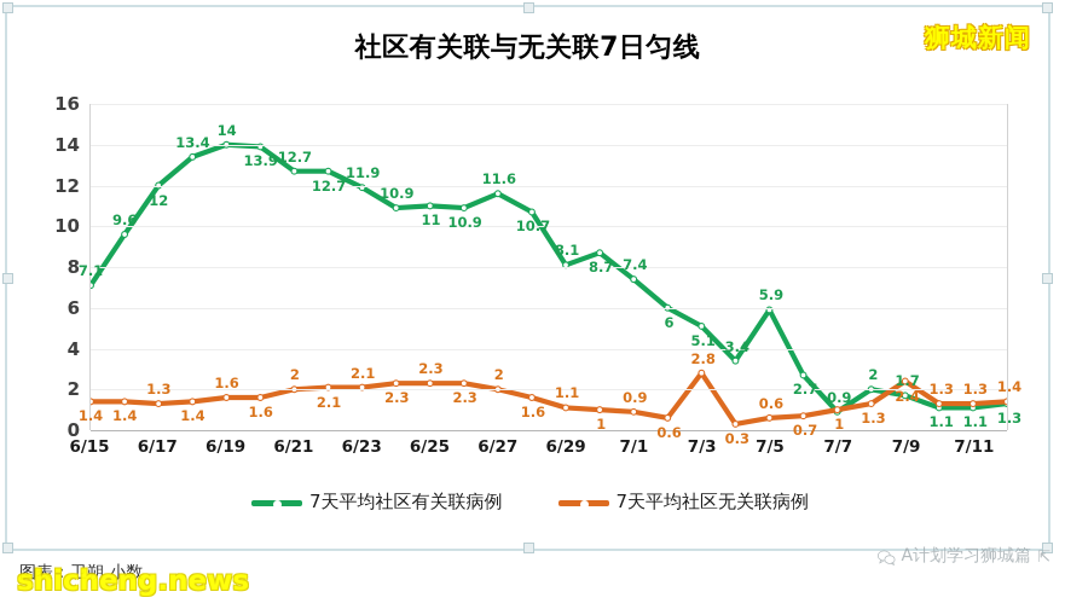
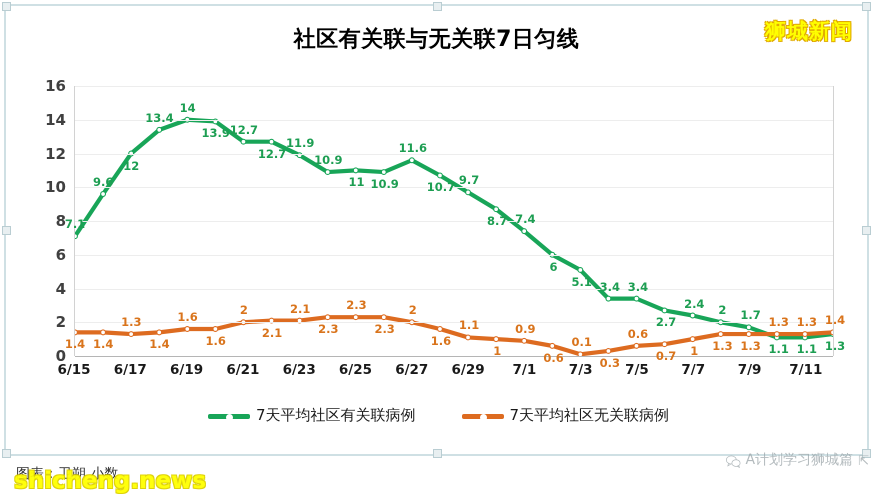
7天平均社区有关联病例/6/29: 8.1 -> 9.7
7天平均社区无关联病例/7/3: 2.8 -> 0.1
7天平均社区有关联病例/7/5: 5.9 -> 3.4
7天平均社区有关联病例/7/7: 0.9 -> 2.4
7天平均社区无关联病例/7/9: 2.4 -> 1.3
